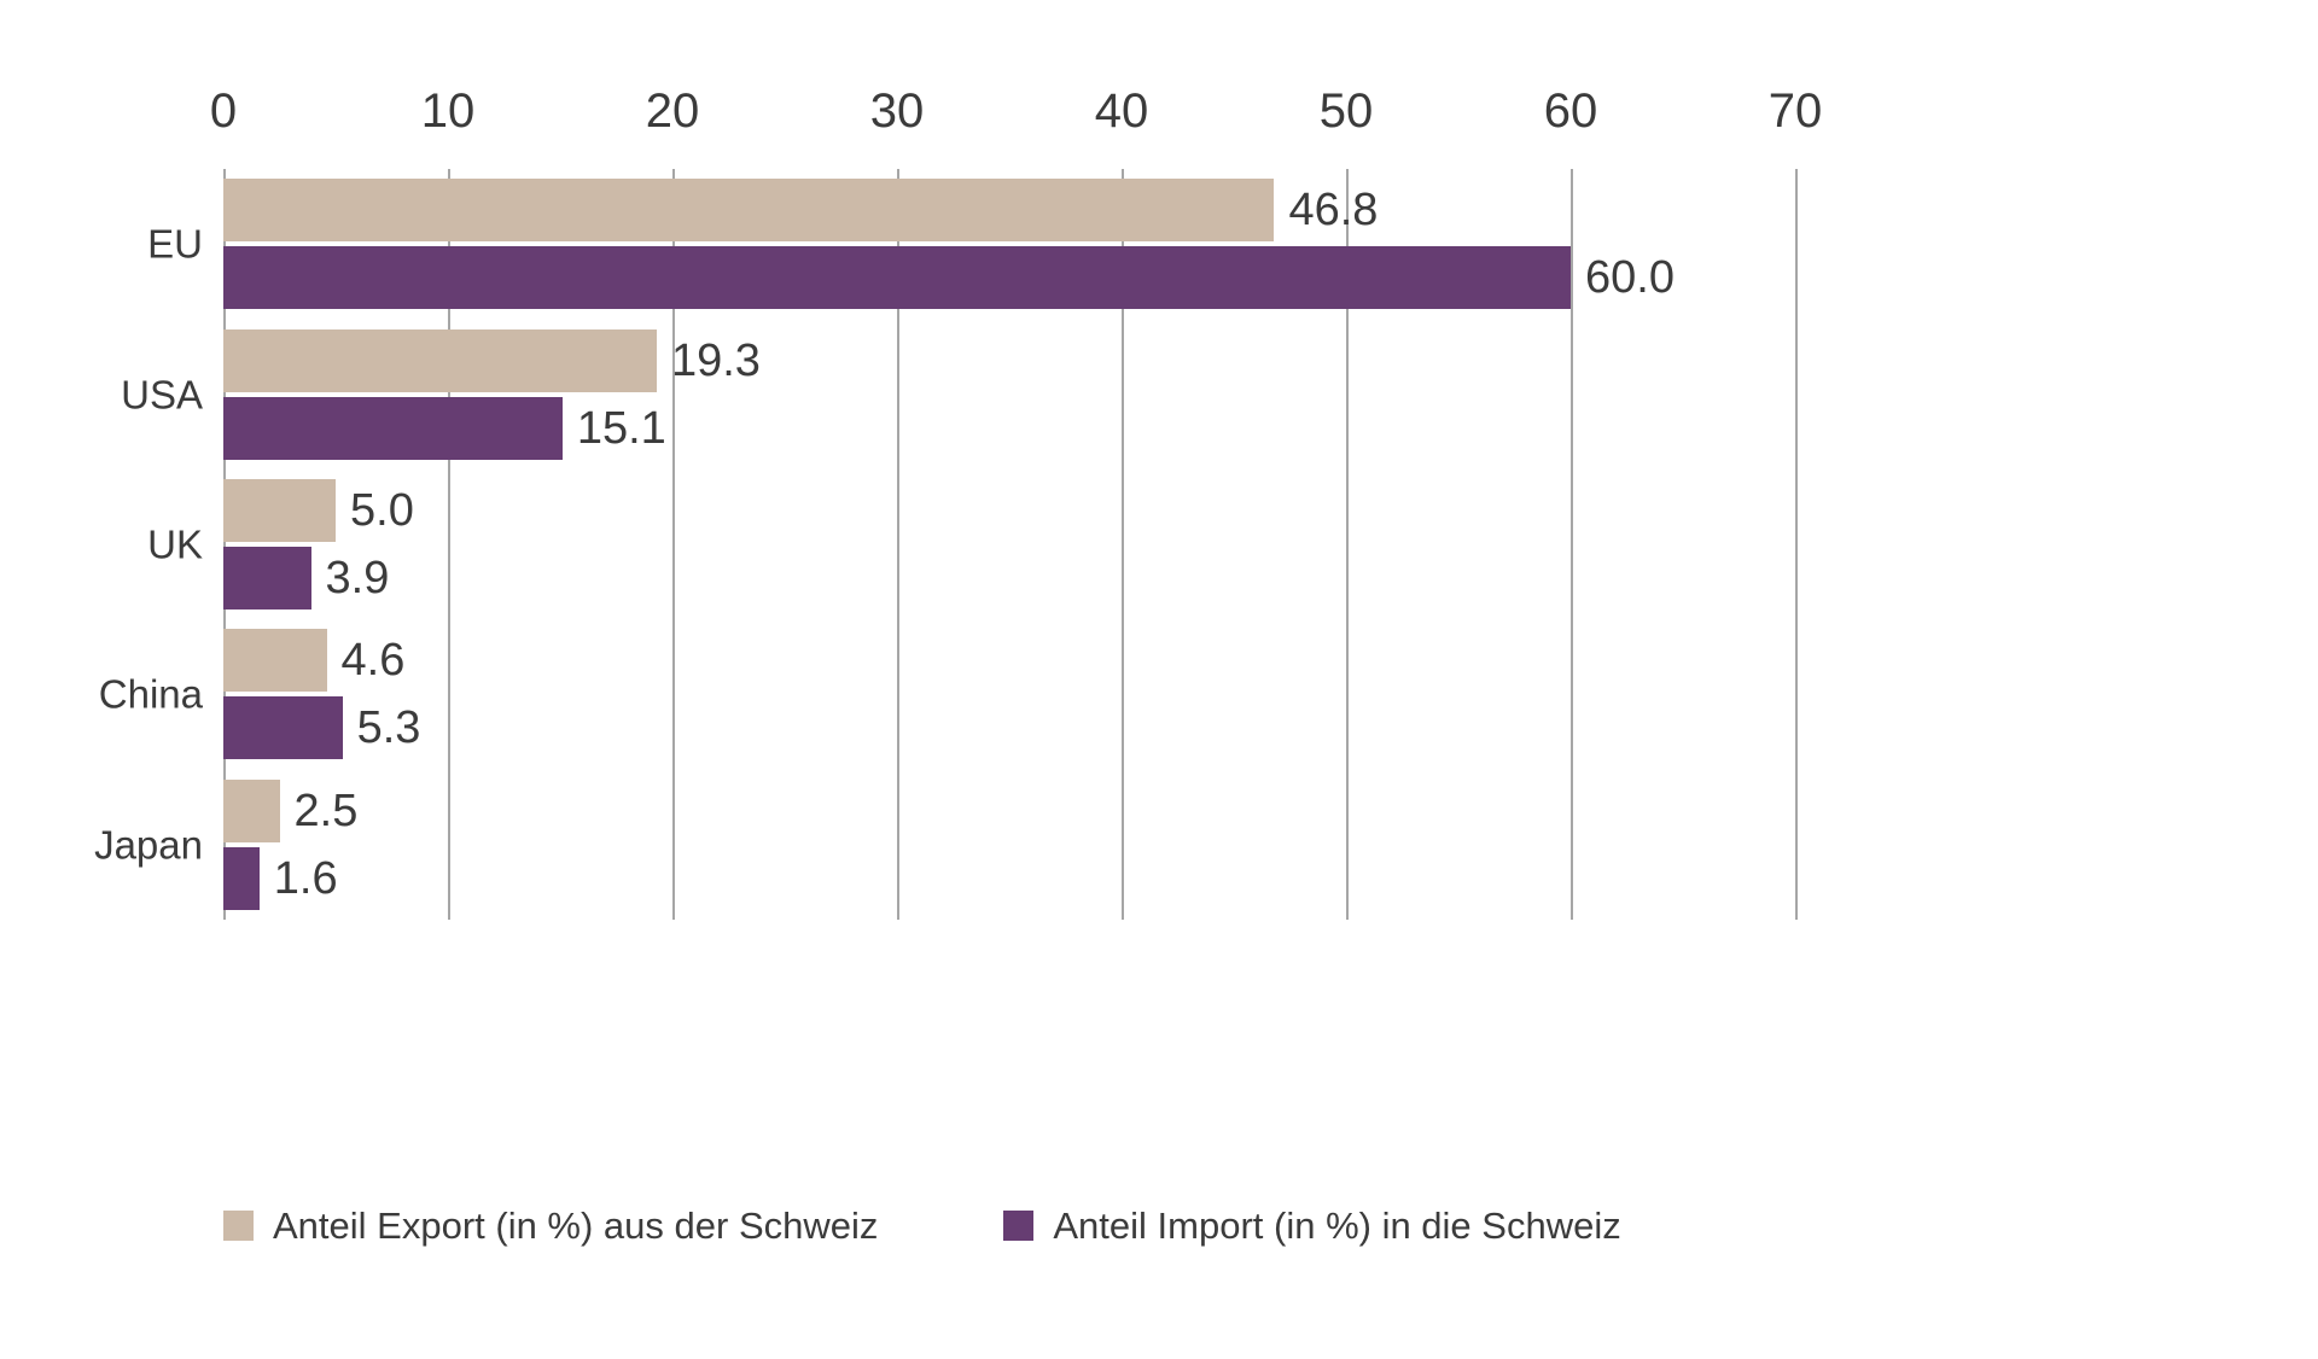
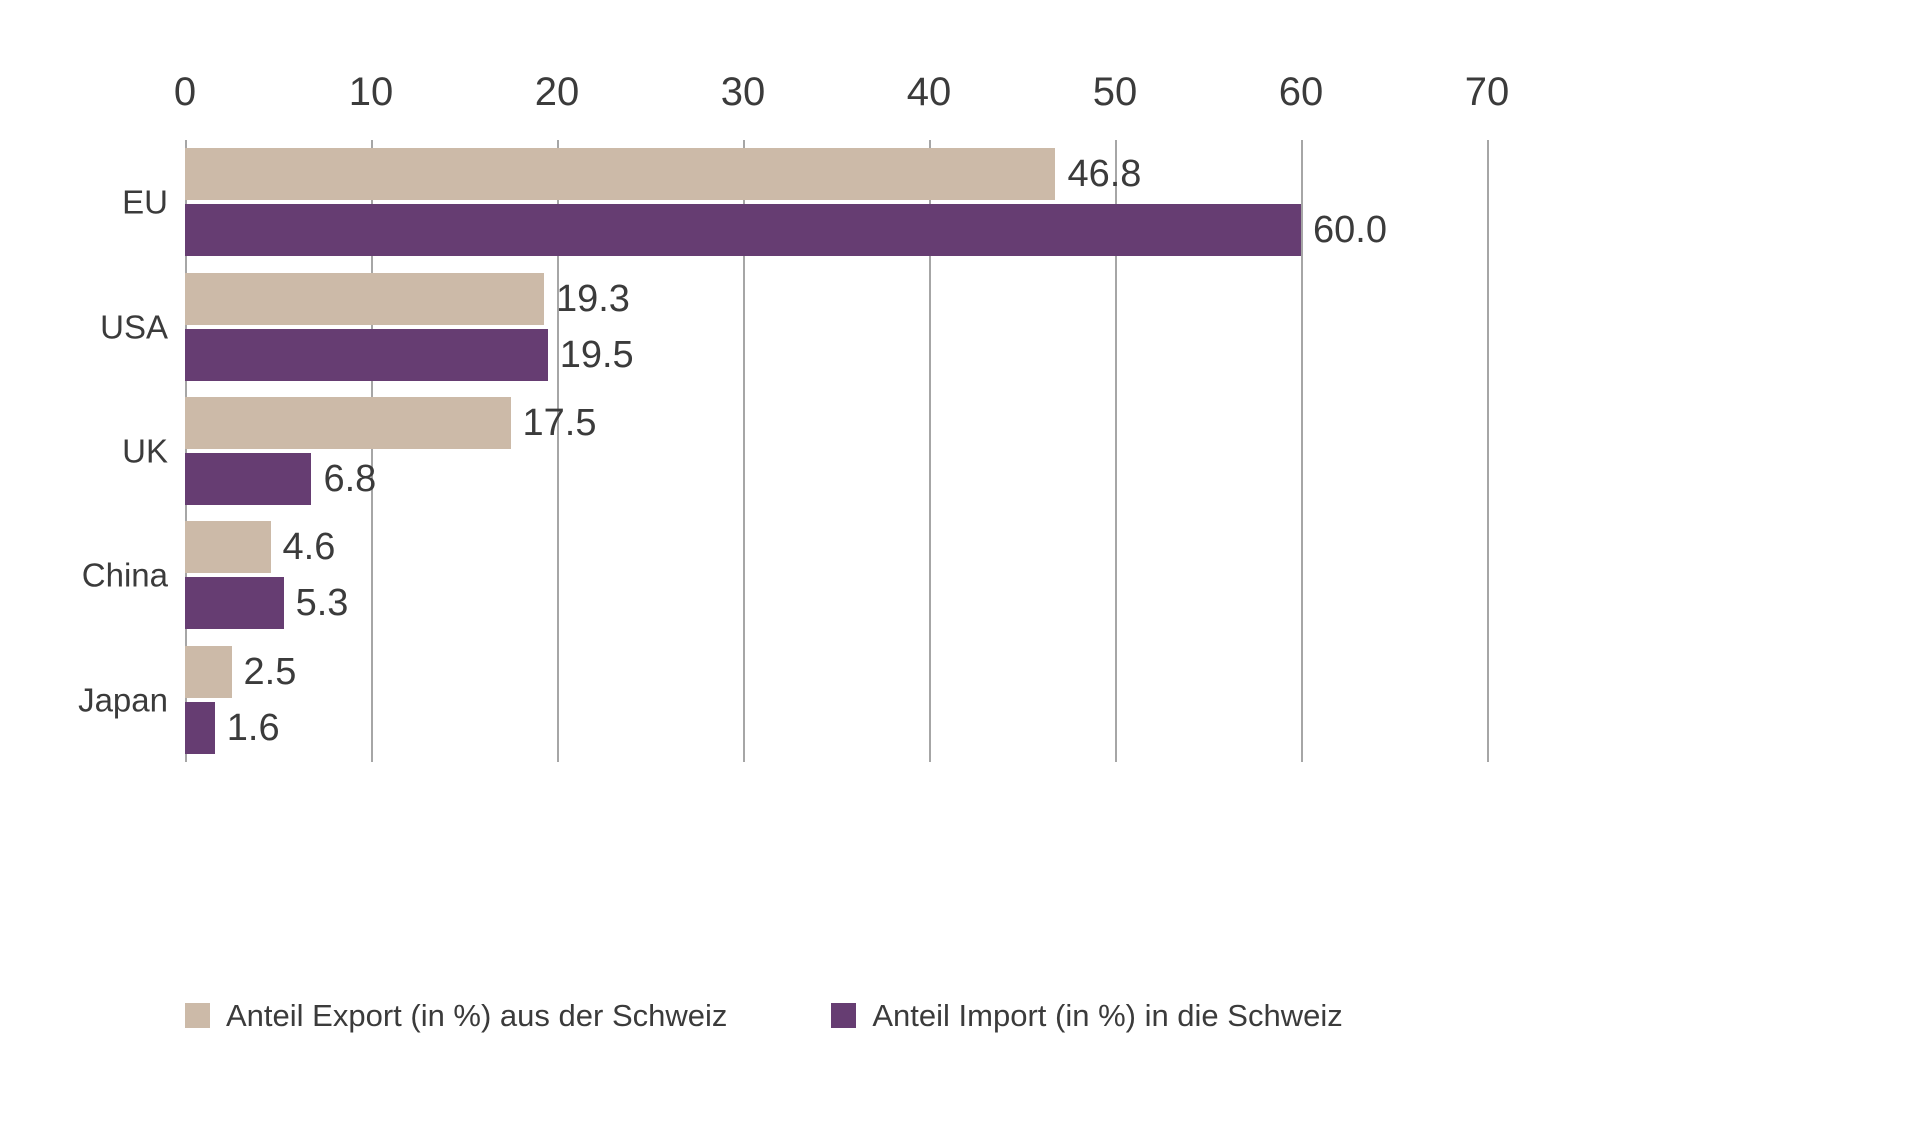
Anteil Import (in %) in die Schweiz/USA: 15.1 -> 19.5
Anteil Export (in %) aus der Schweiz/UK: 5.0 -> 17.5
Anteil Import (in %) in die Schweiz/UK: 3.9 -> 6.8
